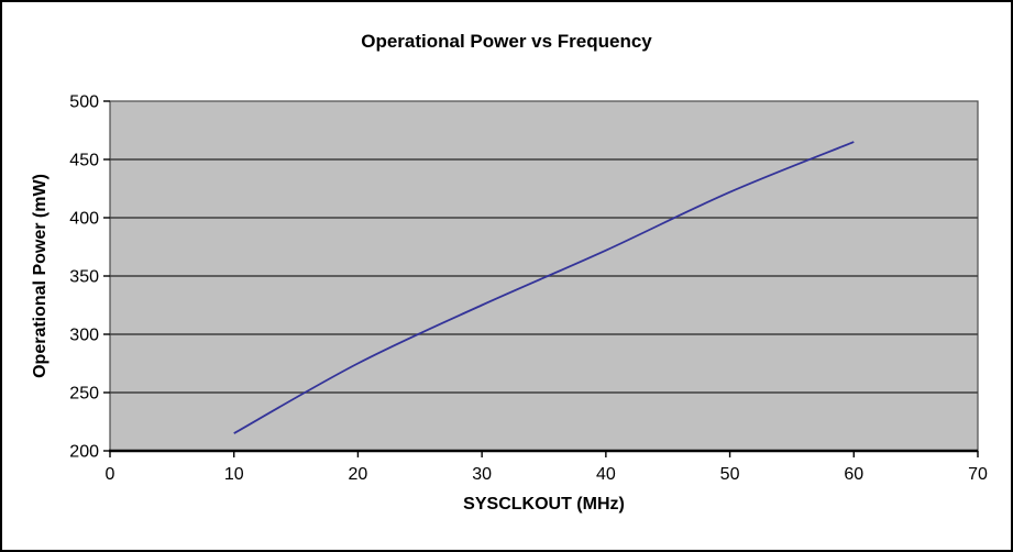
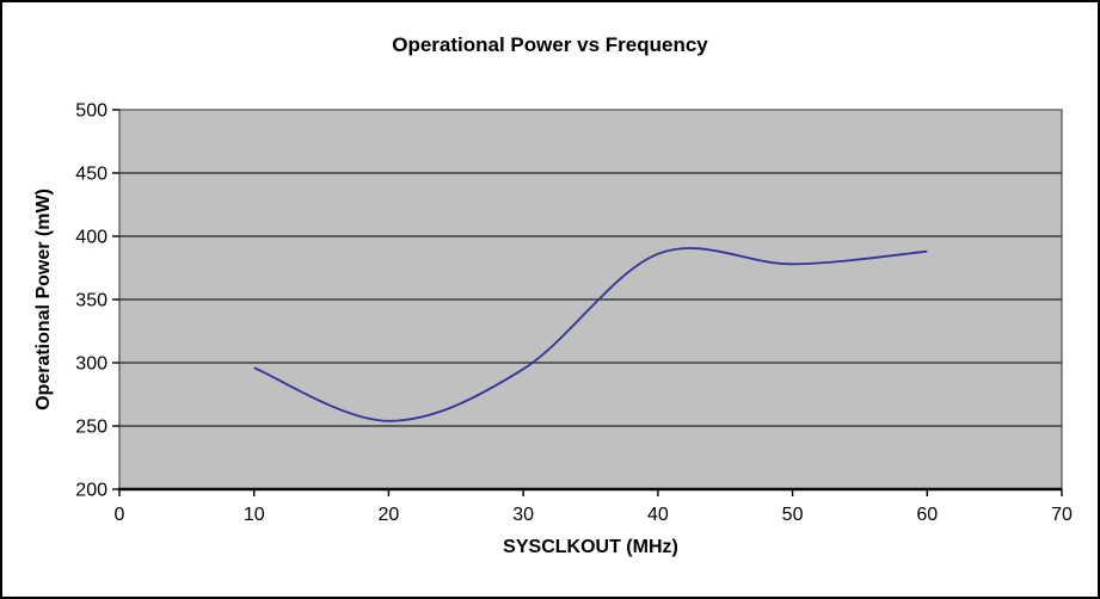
10: 215 -> 296
20: 275 -> 254
30: 325 -> 295
40: 372 -> 386
50: 422 -> 378
60: 465 -> 388
